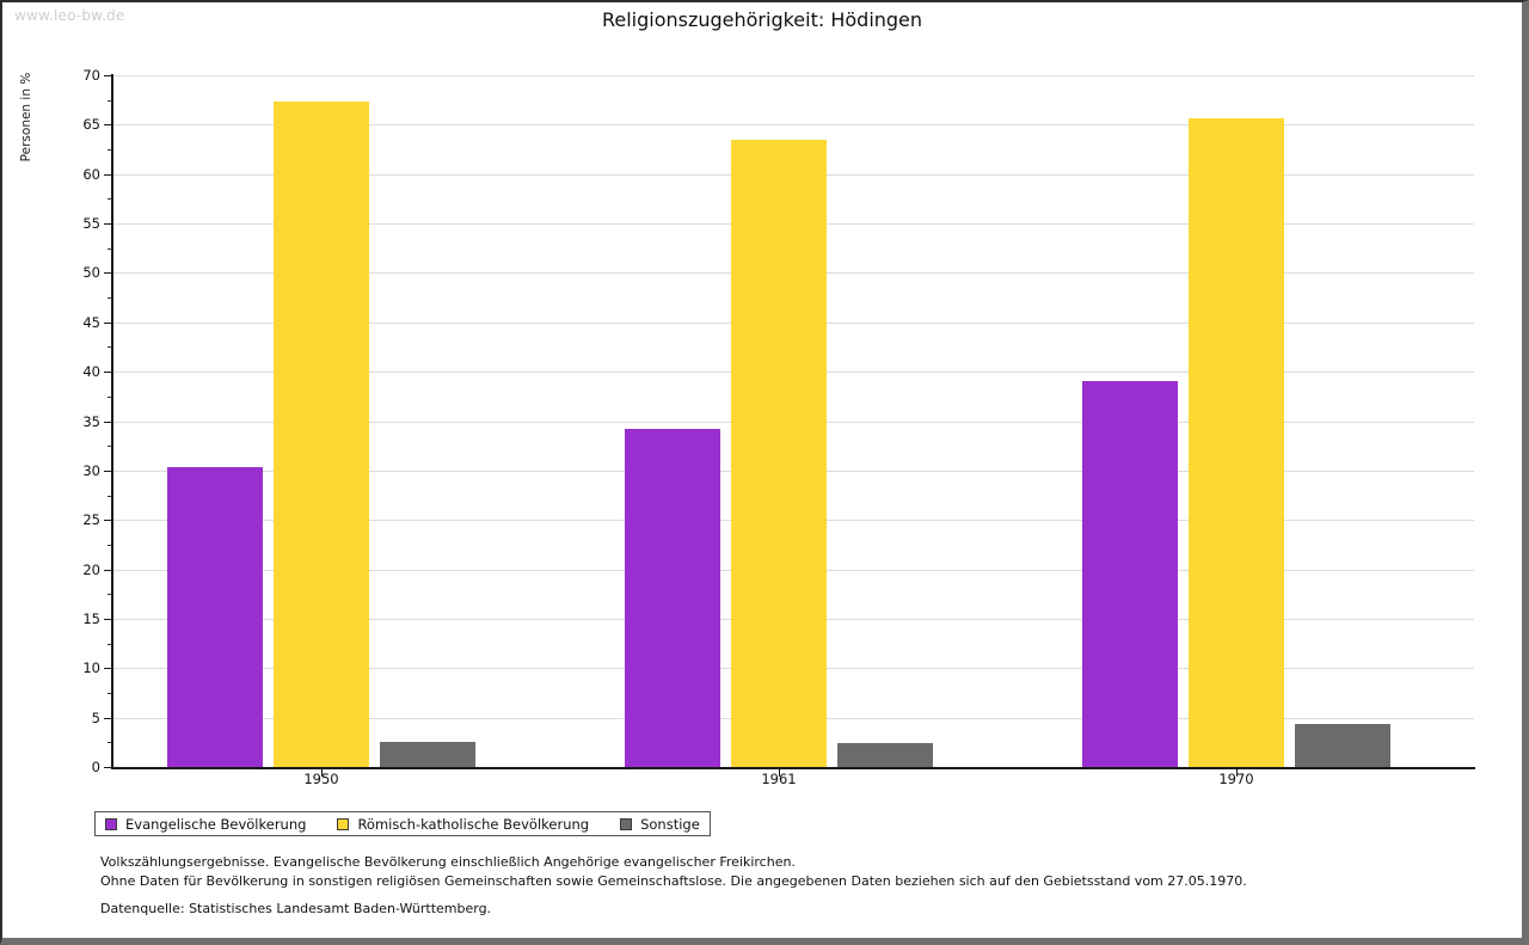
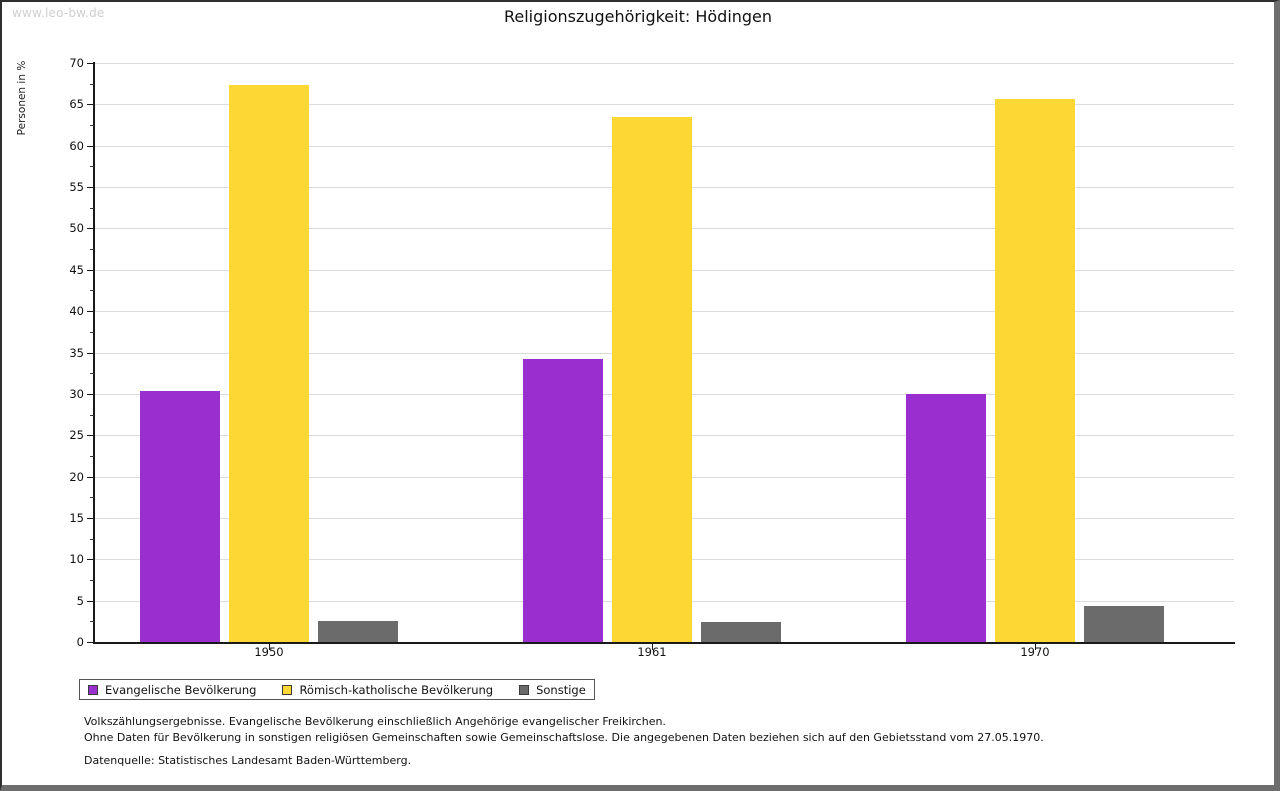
Evangelische Bevölkerung/1970: 39 -> 30
